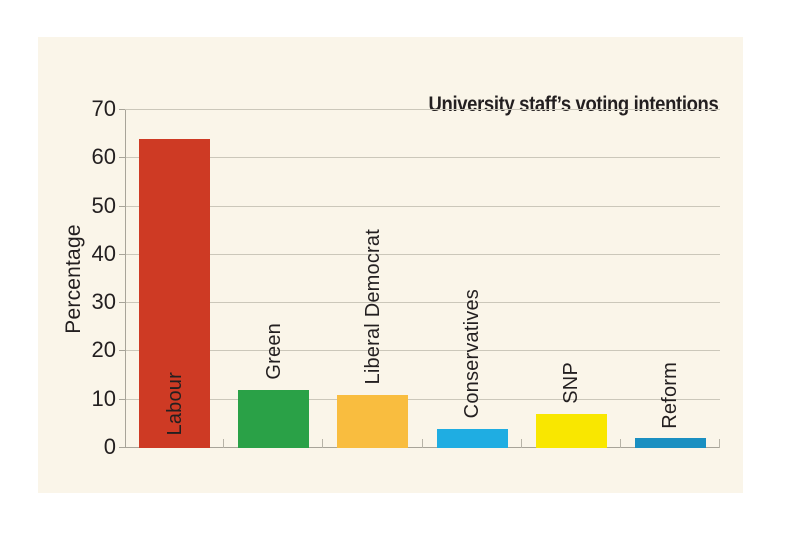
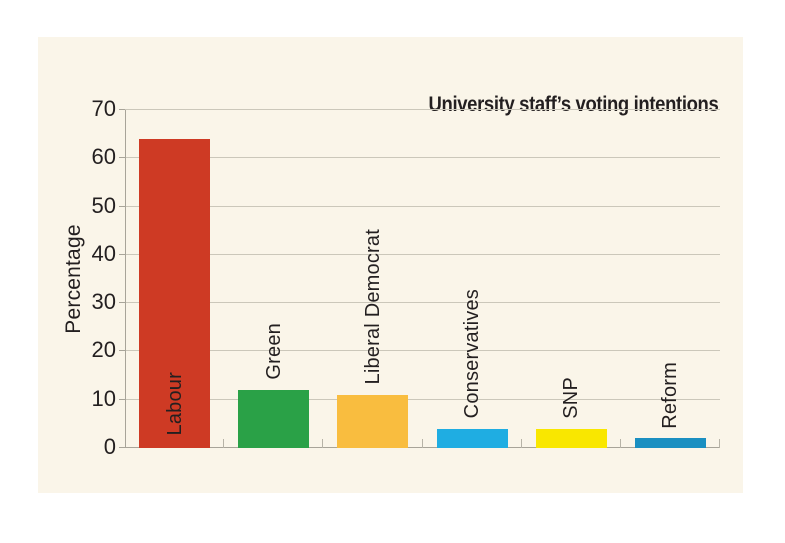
SNP: 7 -> 4
